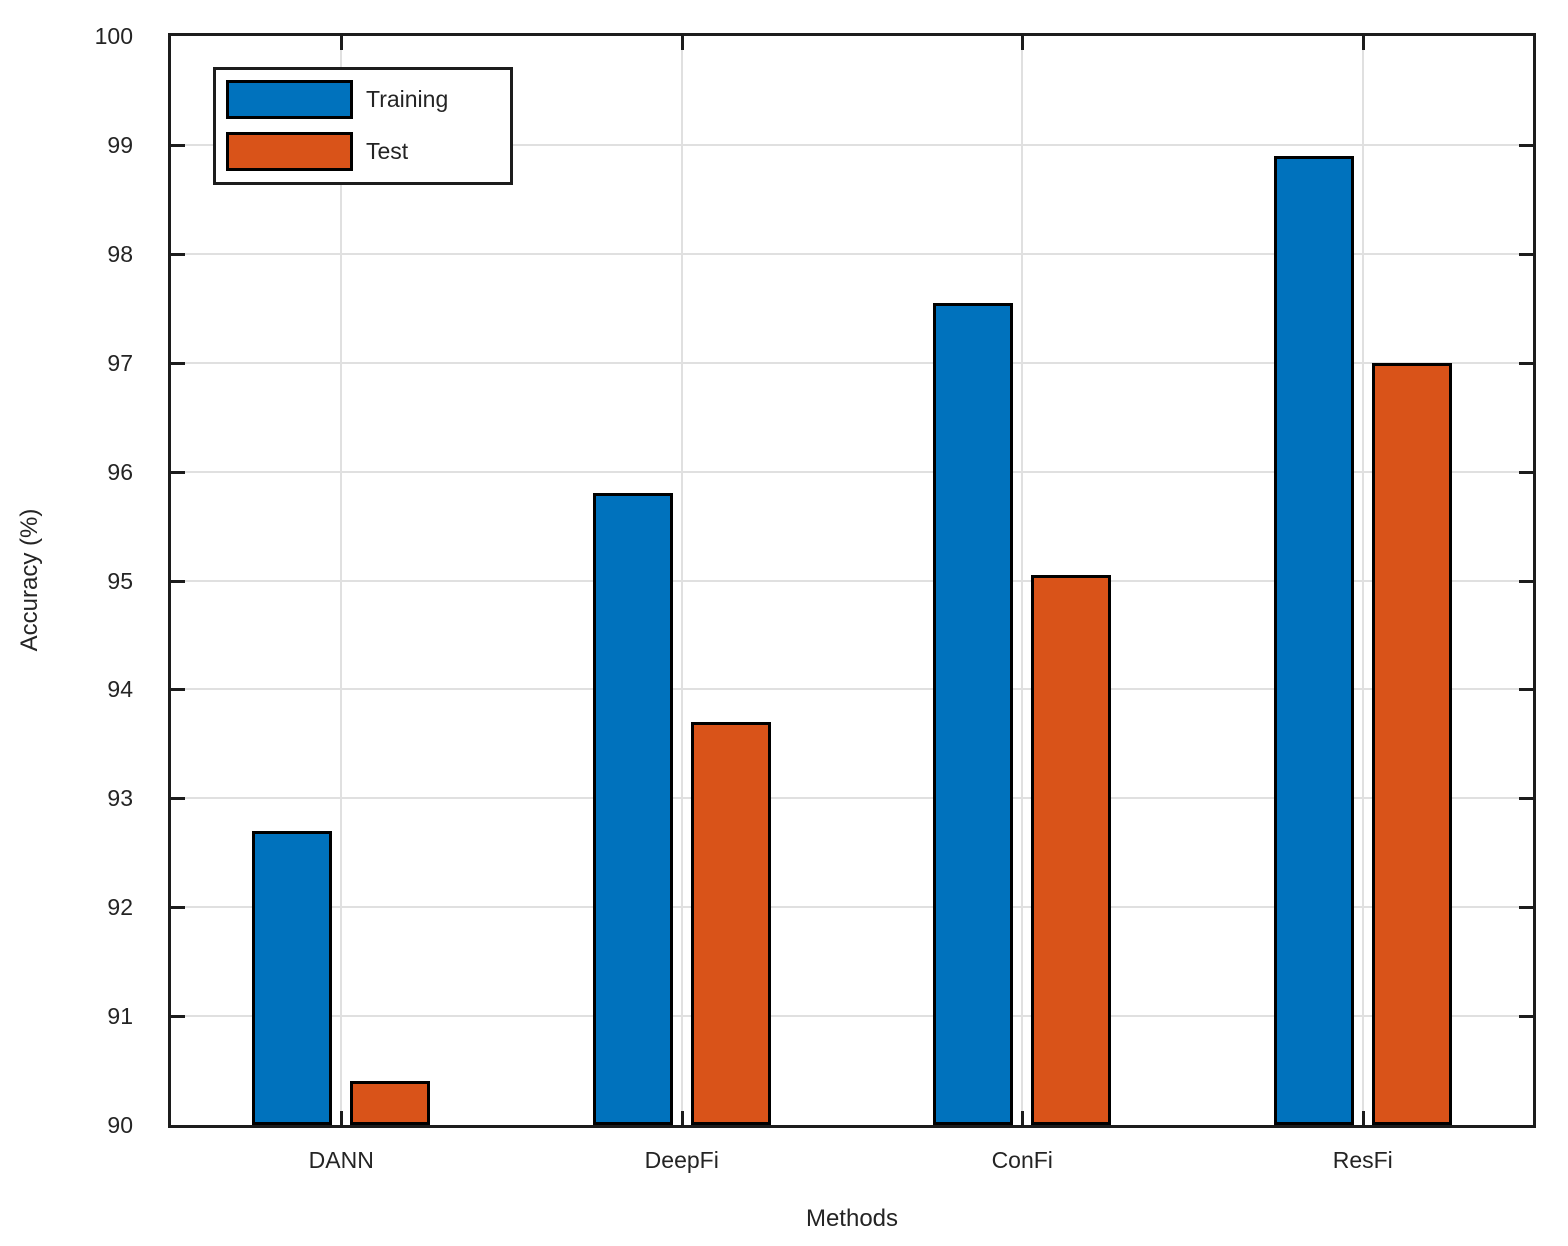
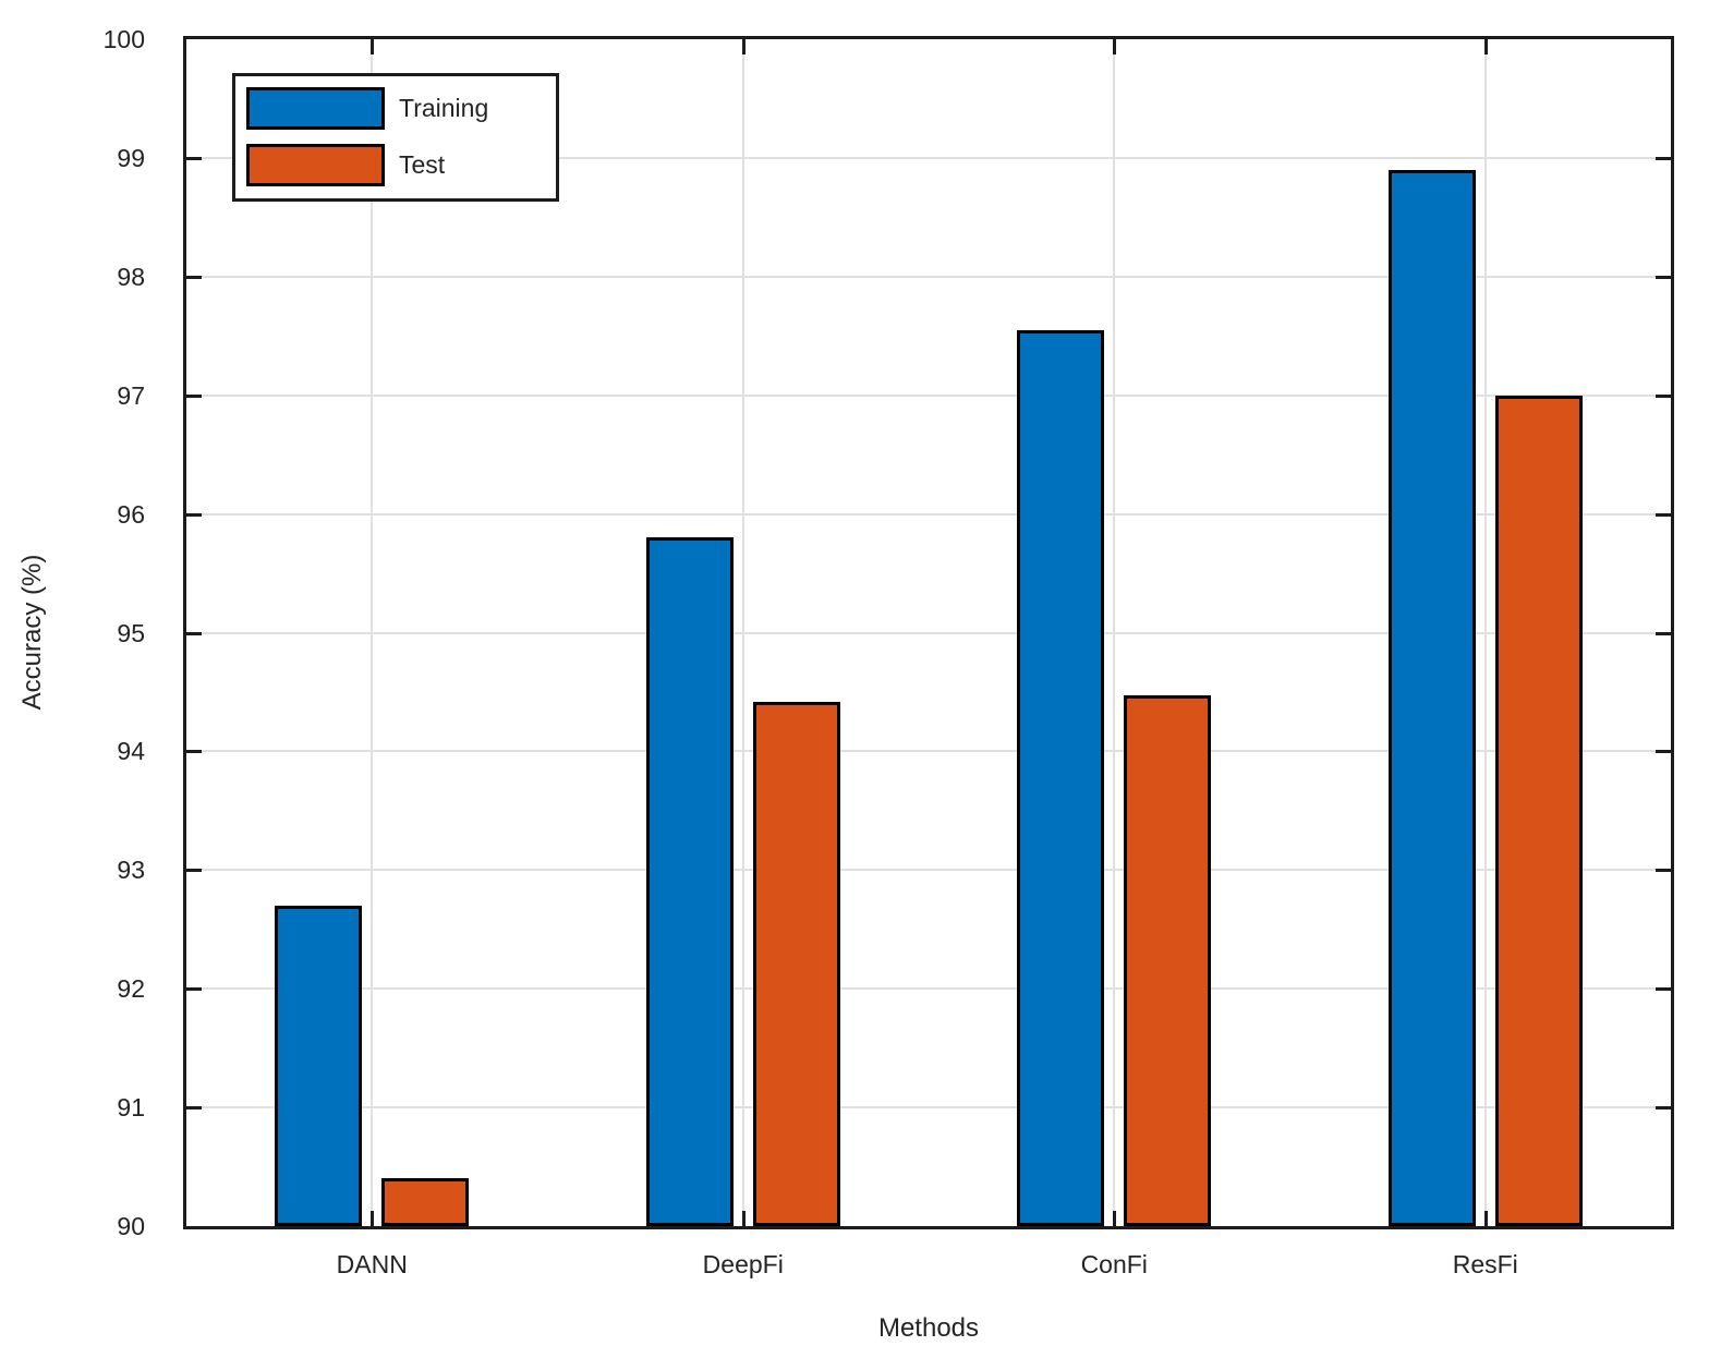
Test/DeepFi: 93.70 -> 94.42
Test/ConFi: 95.05 -> 94.47
